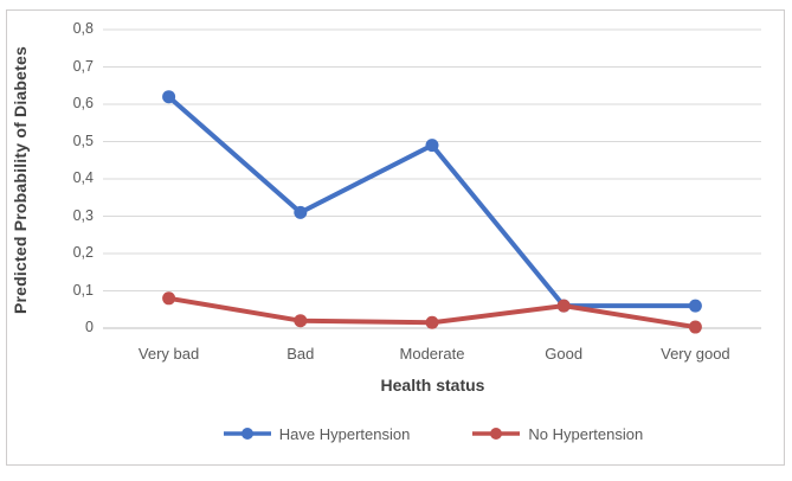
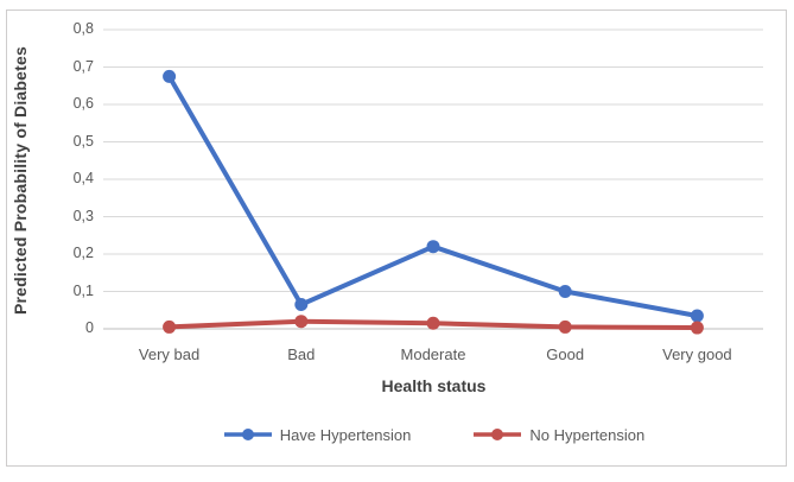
Have Hypertension/Very bad: 0,62 -> 0,68
No Hypertension/Very bad: 0,08 -> 0,01
Have Hypertension/Bad: 0,31 -> 0,07
Have Hypertension/Moderate: 0,49 -> 0,22
Have Hypertension/Good: 0,06 -> 0,10
No Hypertension/Good: 0,06 -> 0,01
Have Hypertension/Very good: 0,06 -> 0,04
